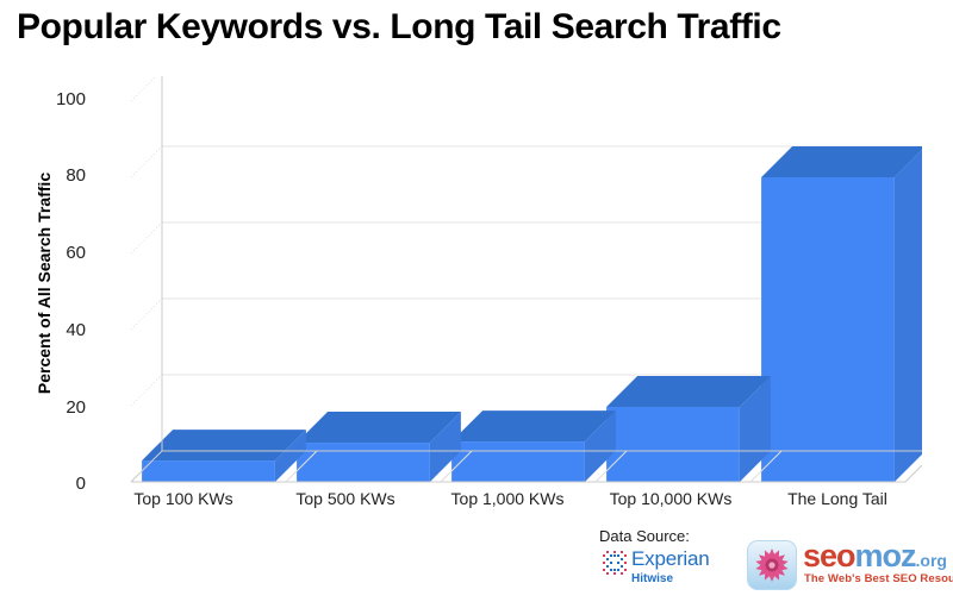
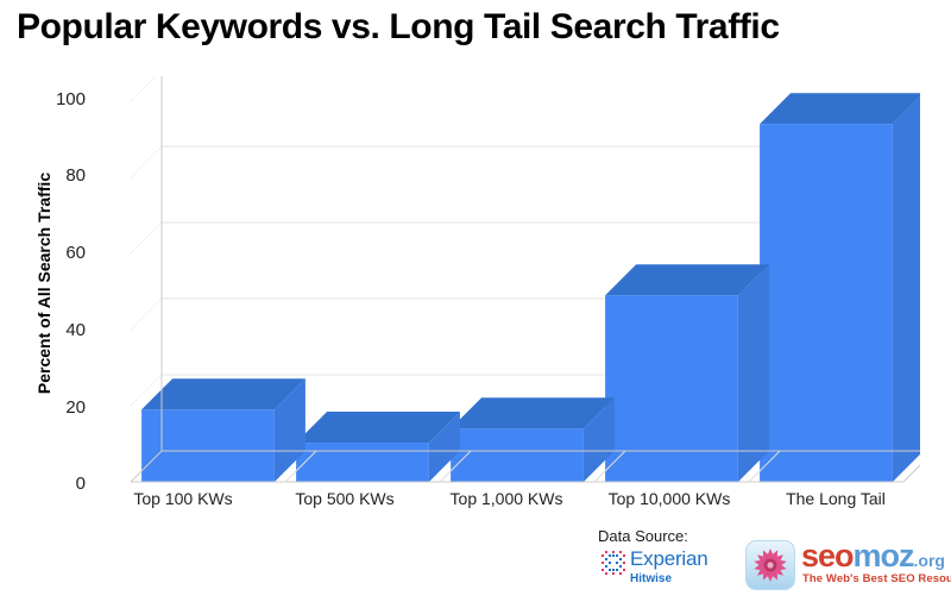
Top 100 KWs: 6 -> 19
Top 1,000 KWs: 11 -> 14
Top 10,000 KWs: 20 -> 49
The Long Tail: 80 -> 94
